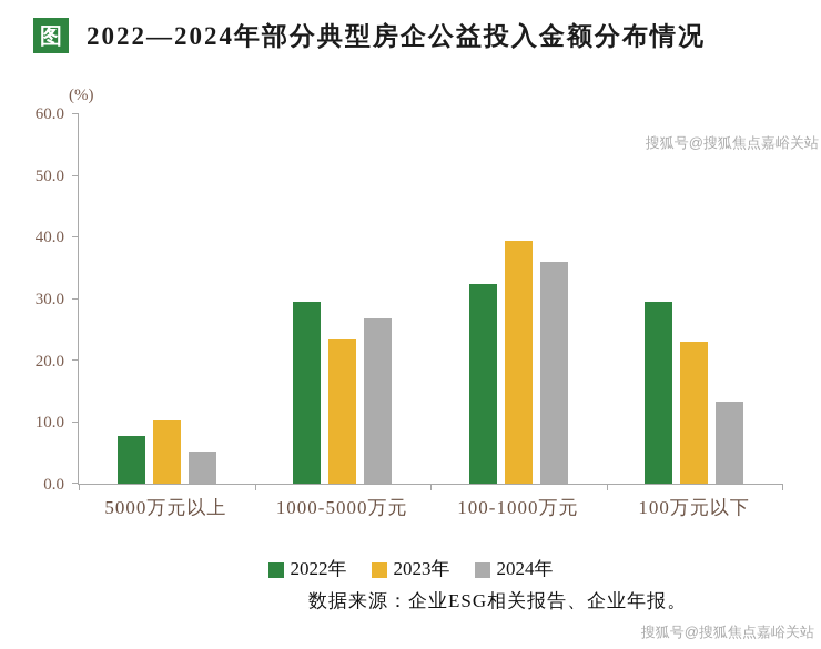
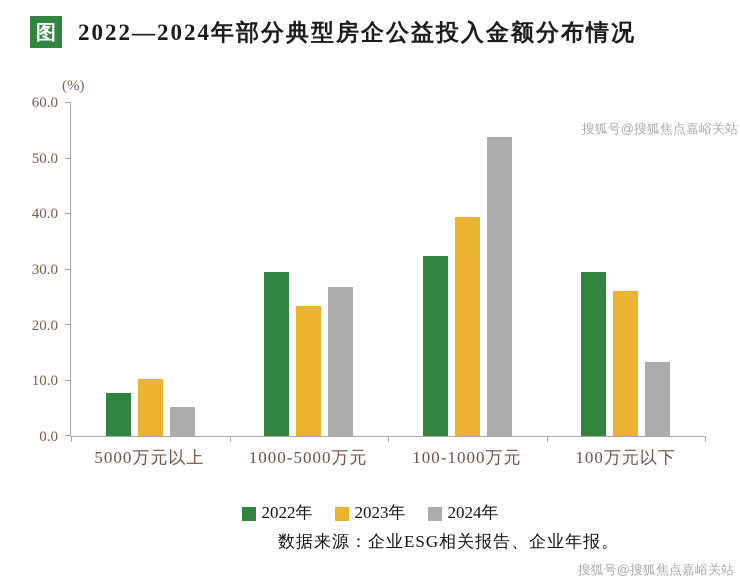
2024年/100-1000万元: 36 -> 54
2023年/100万元以下: 23 -> 26
